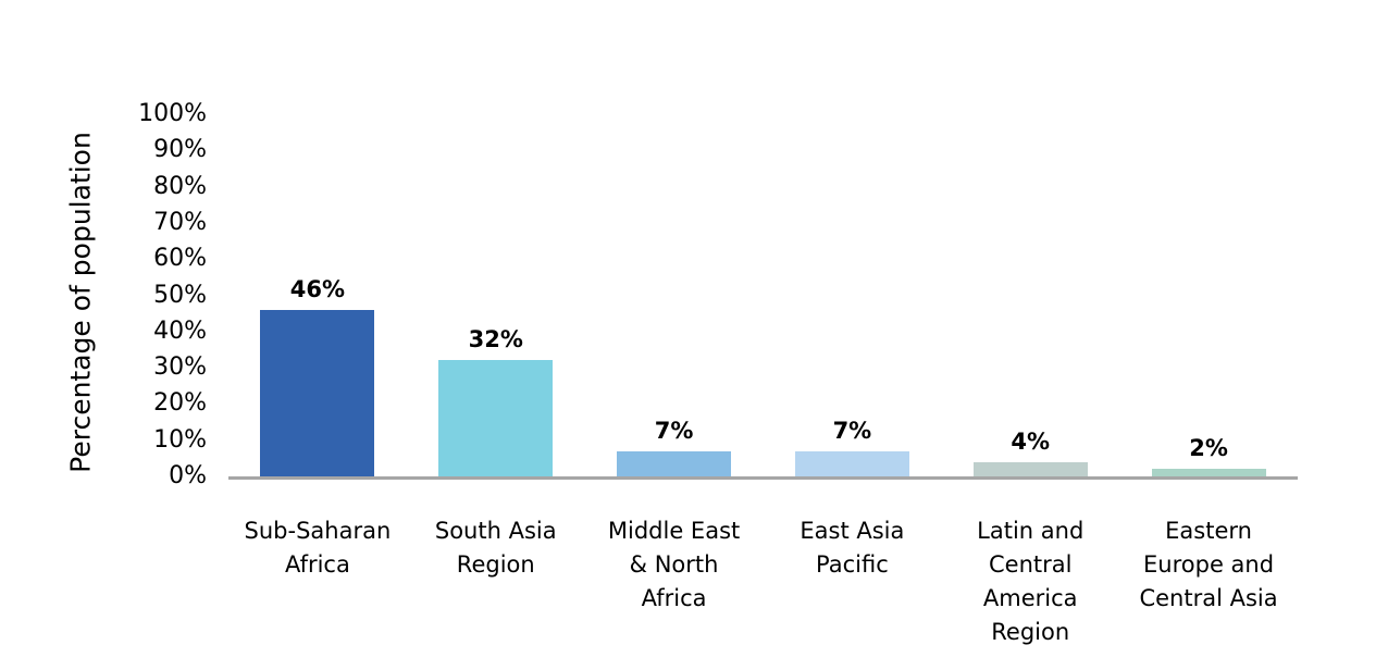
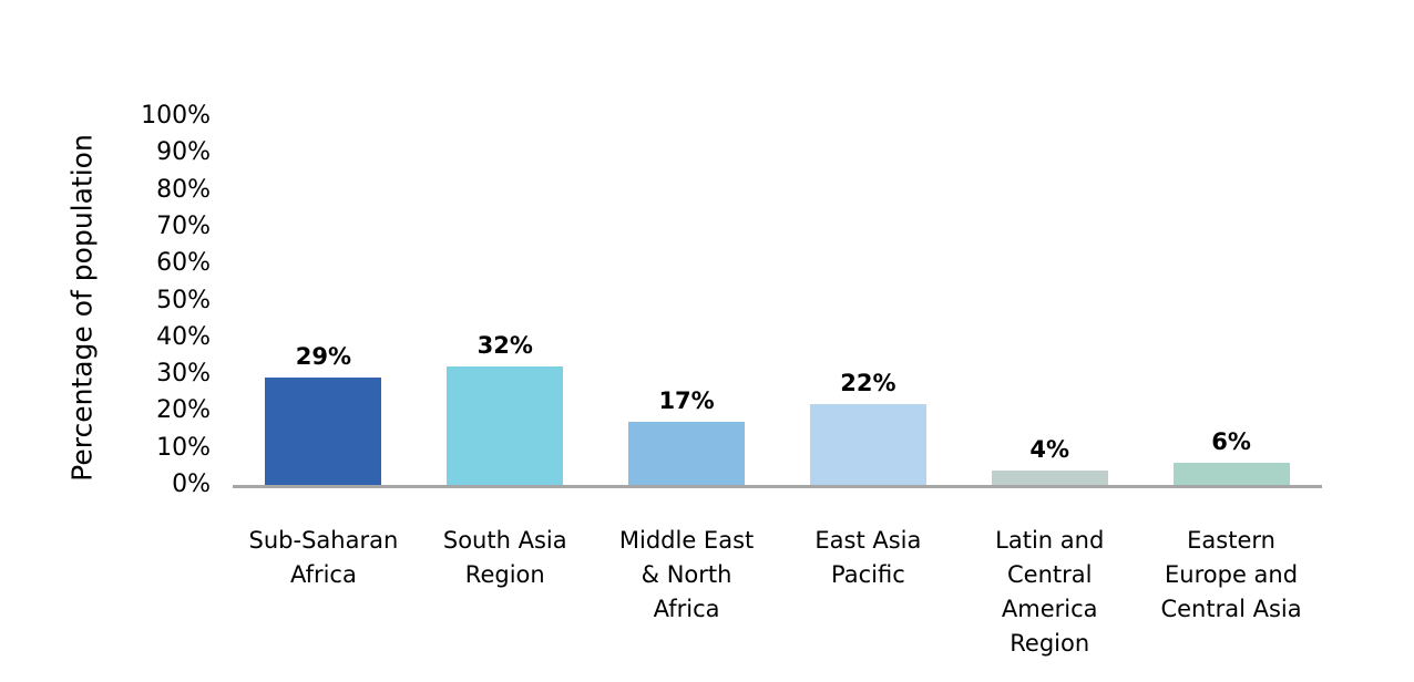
Sub-Saharan Africa: 46% -> 29%
Middle East & North Africa: 7% -> 17%
East Asia Pacific: 7% -> 22%
Eastern Europe and Central Asia: 2% -> 6%
